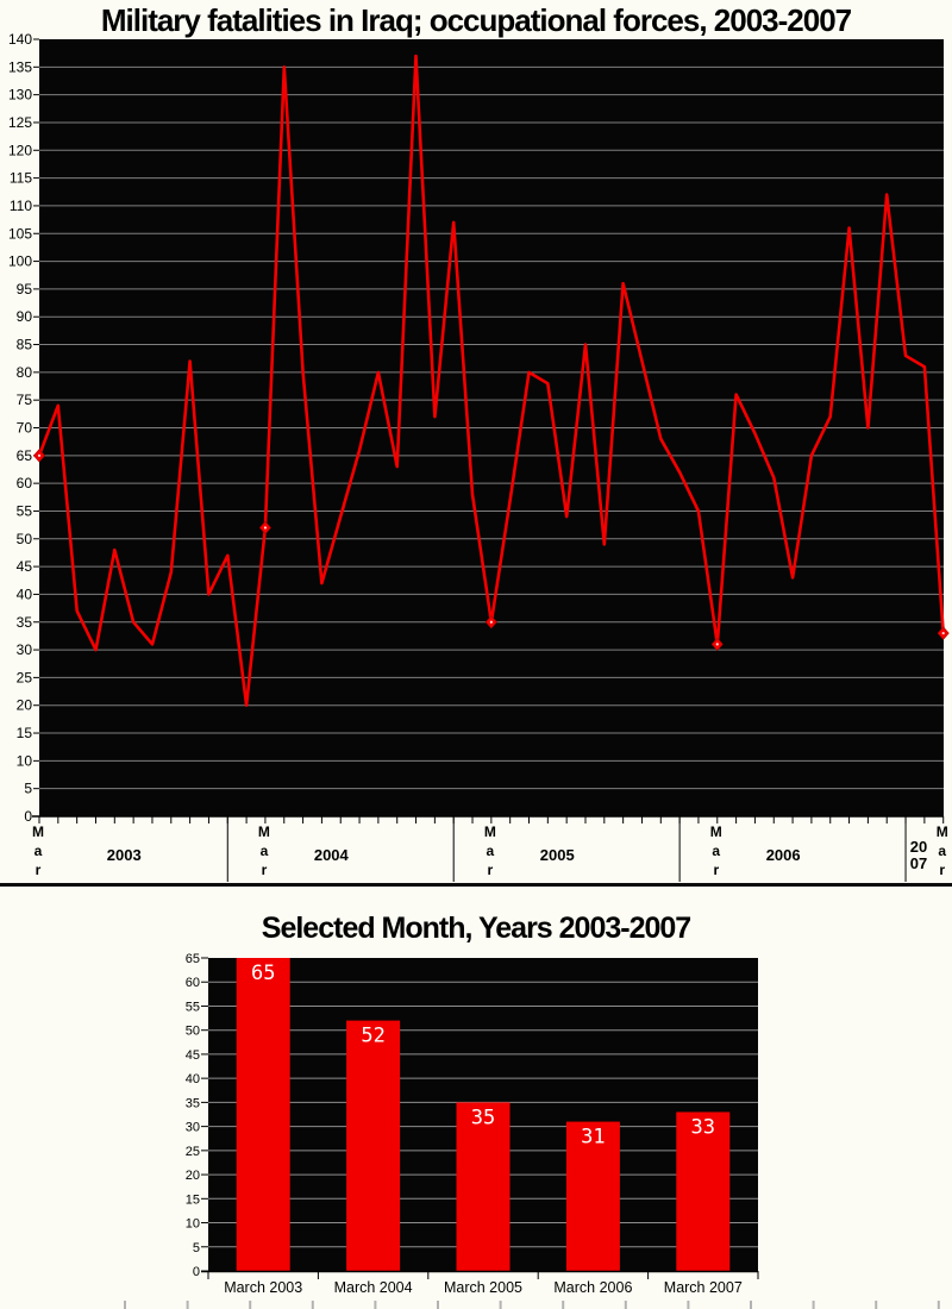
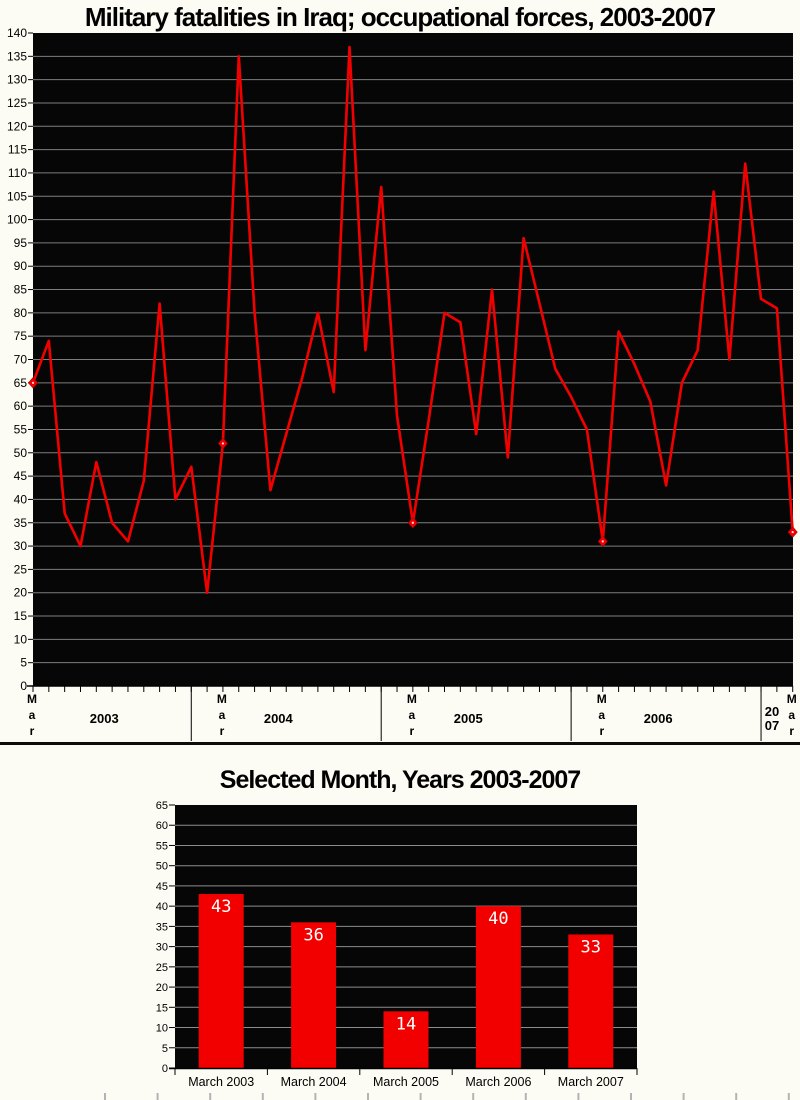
Selected Month, Years 2003-2007/March 2003: 65 -> 43
Selected Month, Years 2003-2007/March 2004: 52 -> 36
Selected Month, Years 2003-2007/March 2005: 35 -> 14
Selected Month, Years 2003-2007/March 2006: 31 -> 40
